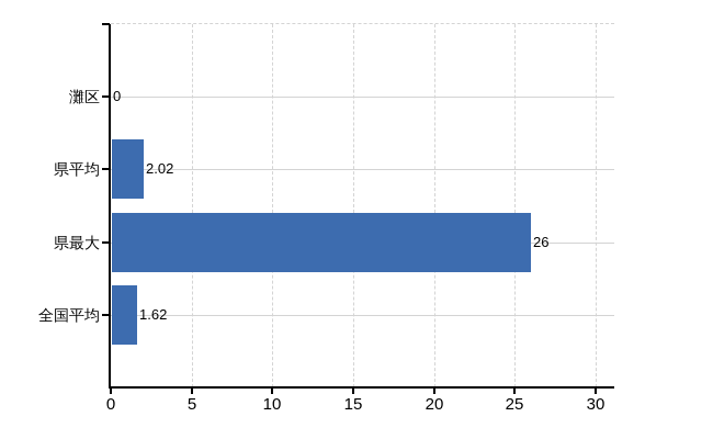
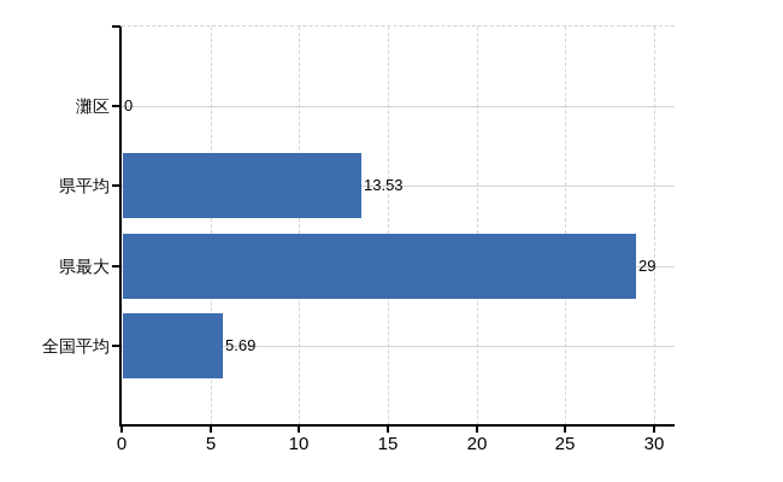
県平均: 2.02 -> 13.53
県最大: 26 -> 29
全国平均: 1.62 -> 5.69
